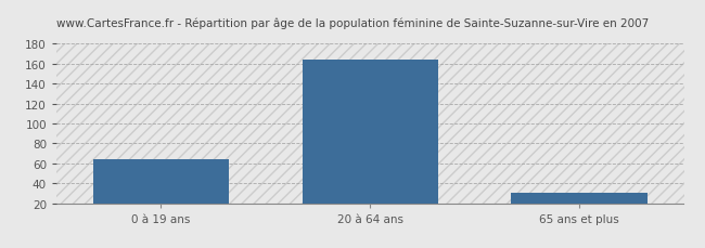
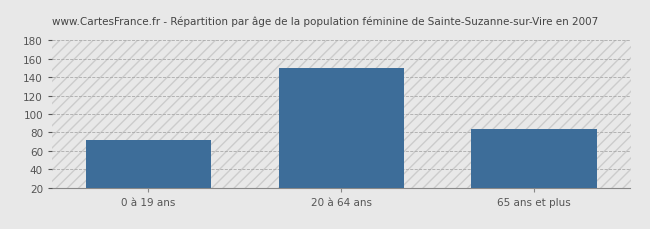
0 à 19 ans: 64 -> 72
20 à 64 ans: 164 -> 150
65 ans et plus: 30 -> 84
